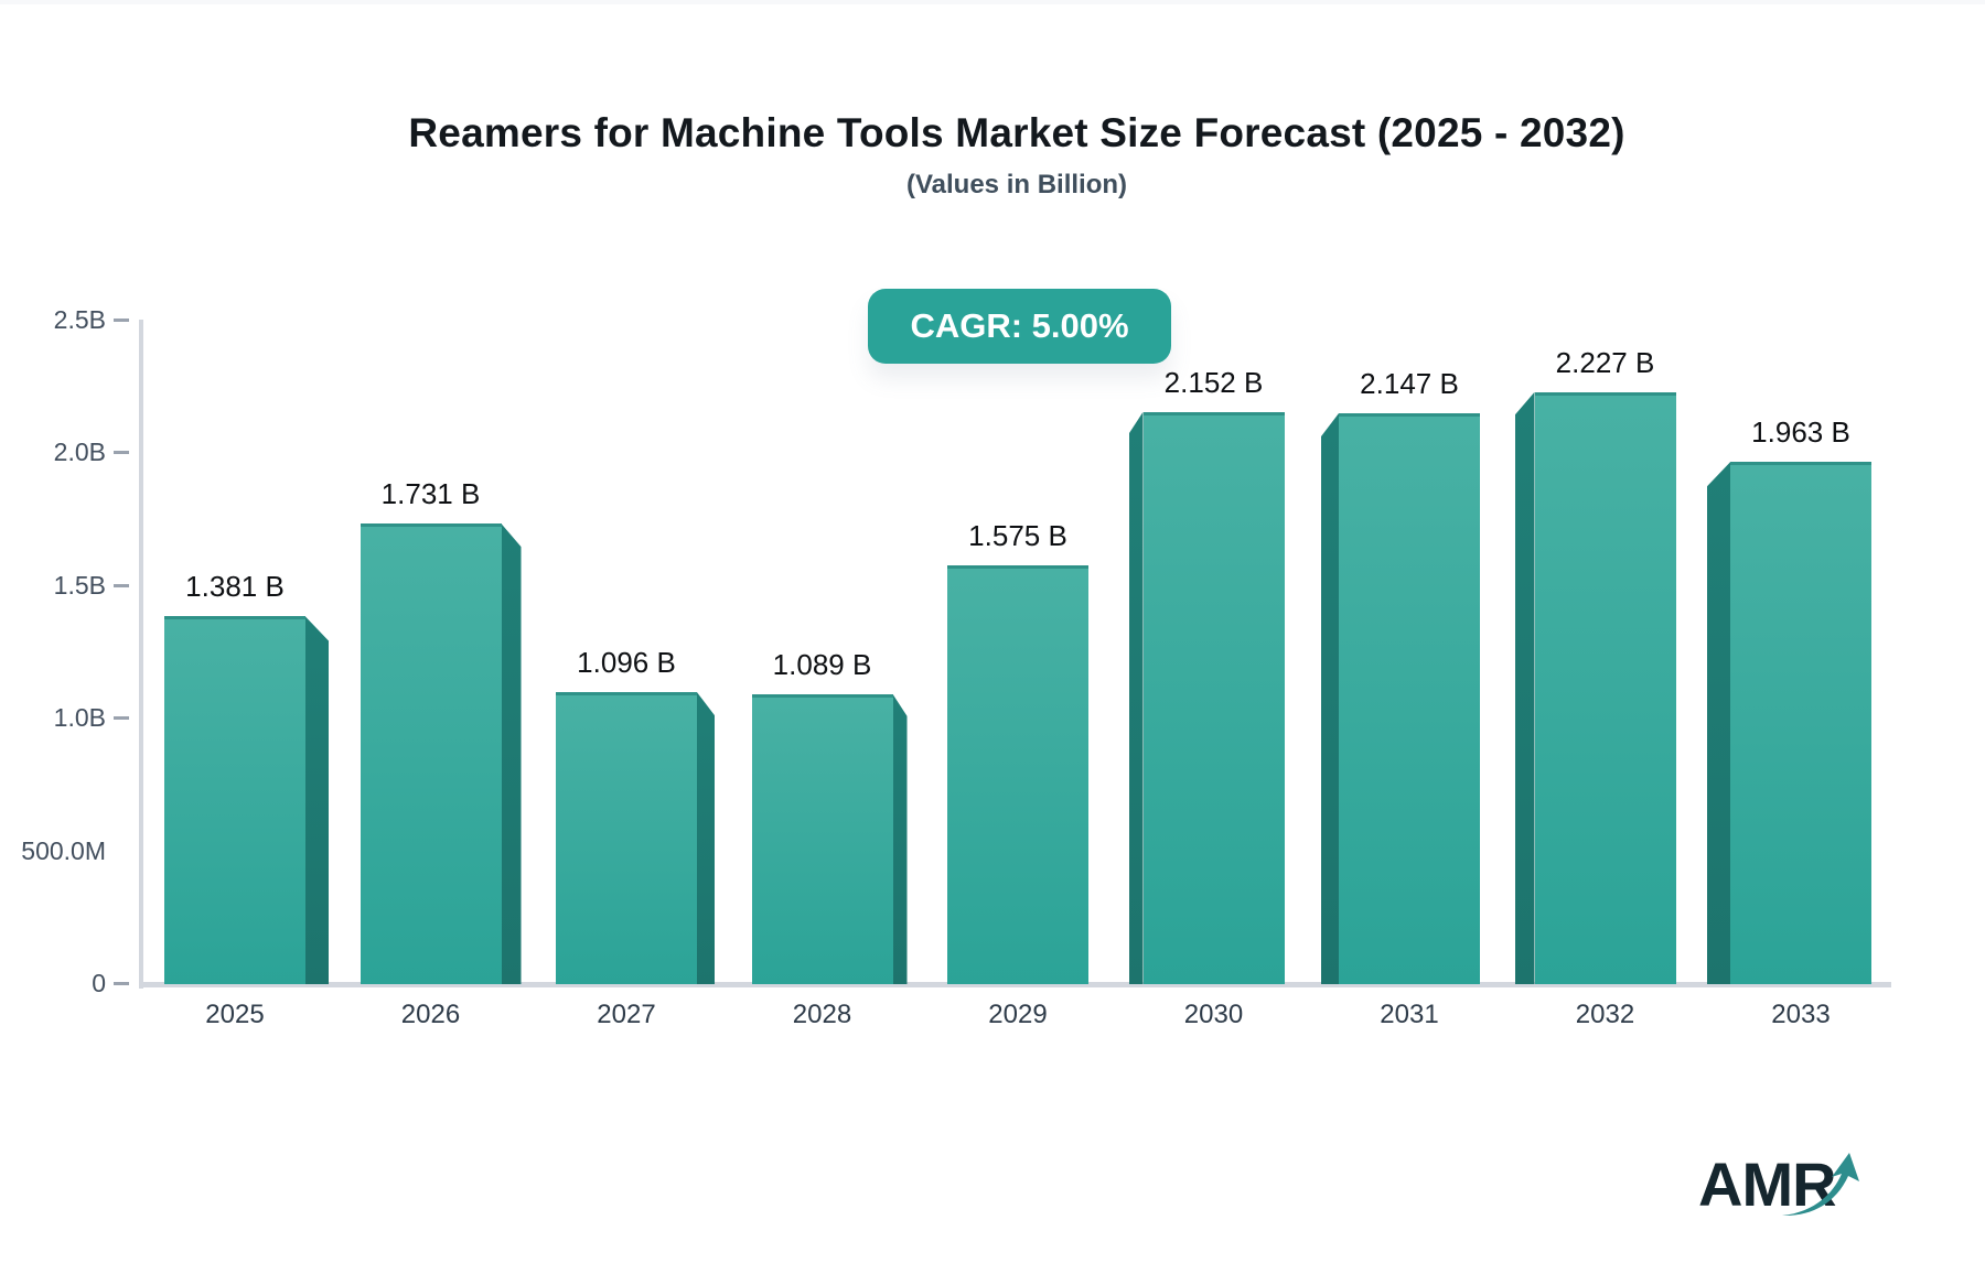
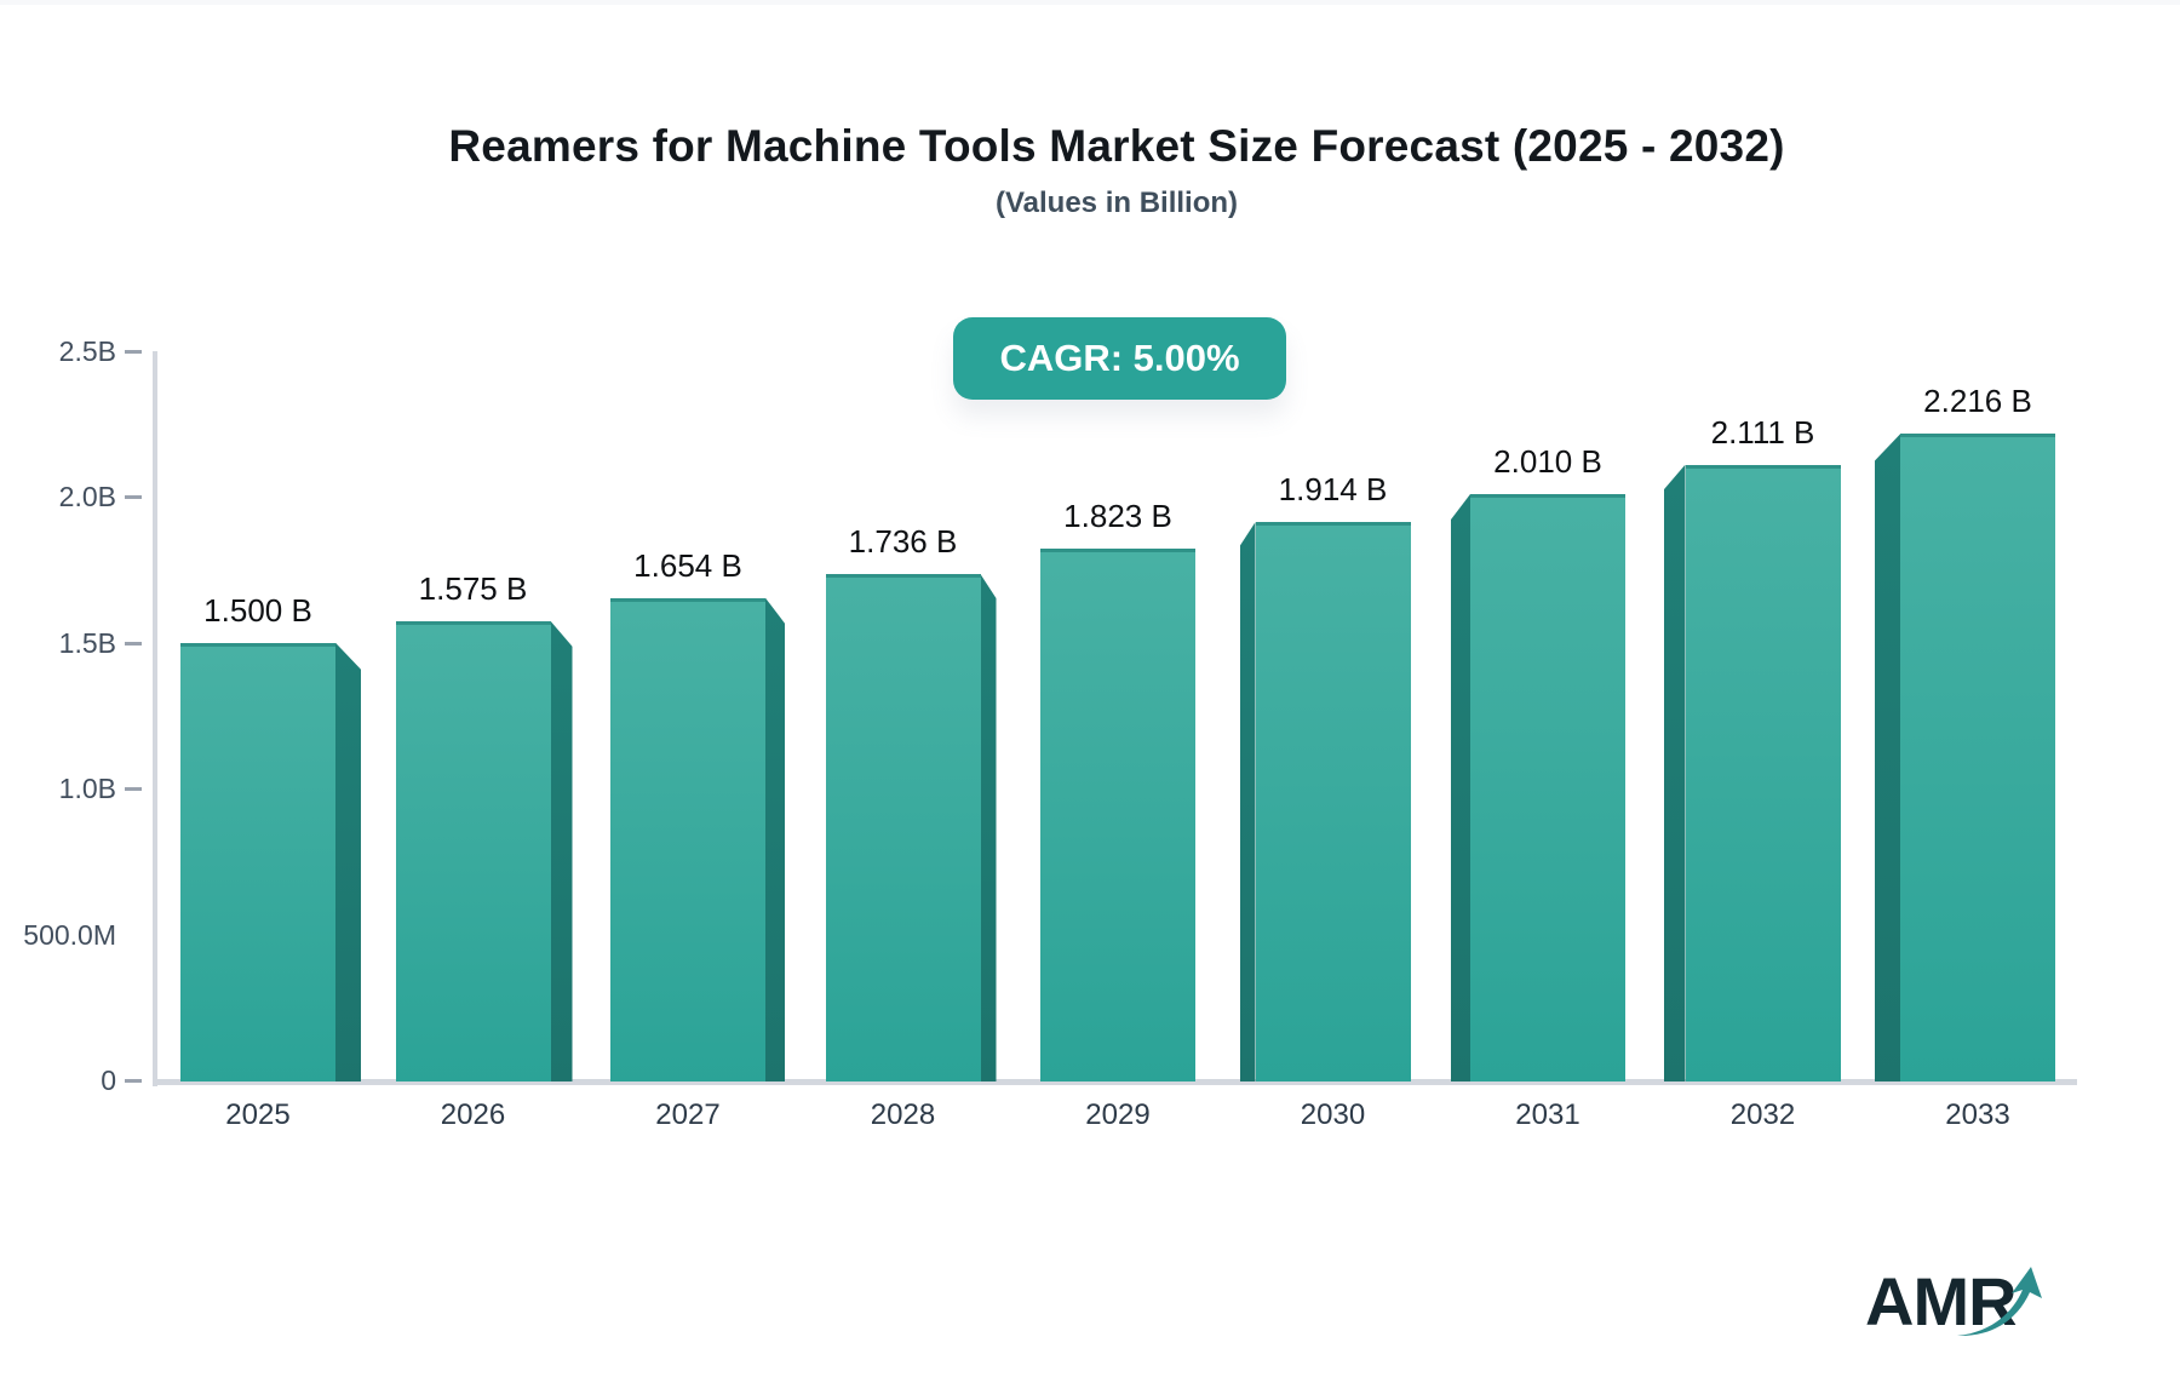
2025: 1.381 -> 1.500
2026: 1.731 -> 1.575
2027: 1.096 -> 1.654
2028: 1.089 -> 1.736
2029: 1.575 -> 1.823
2030: 2.152 -> 1.914
2031: 2.147 -> 2.010
2032: 2.227 -> 2.111
2033: 1.963 -> 2.216
